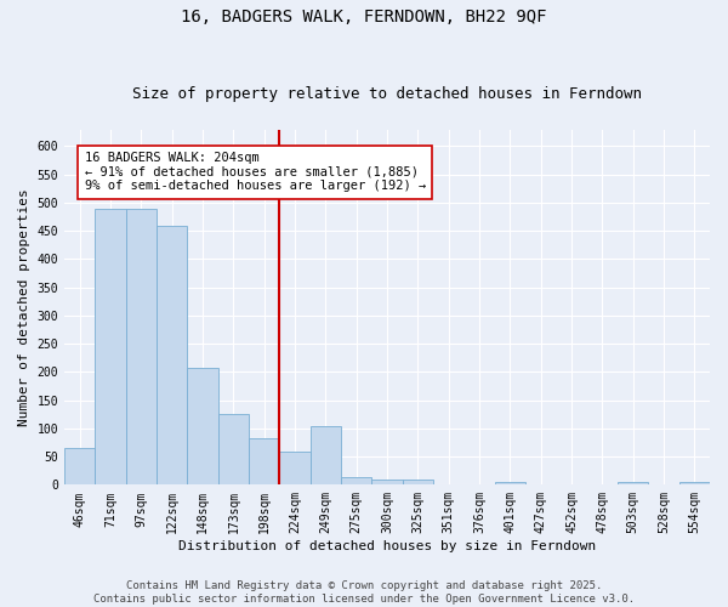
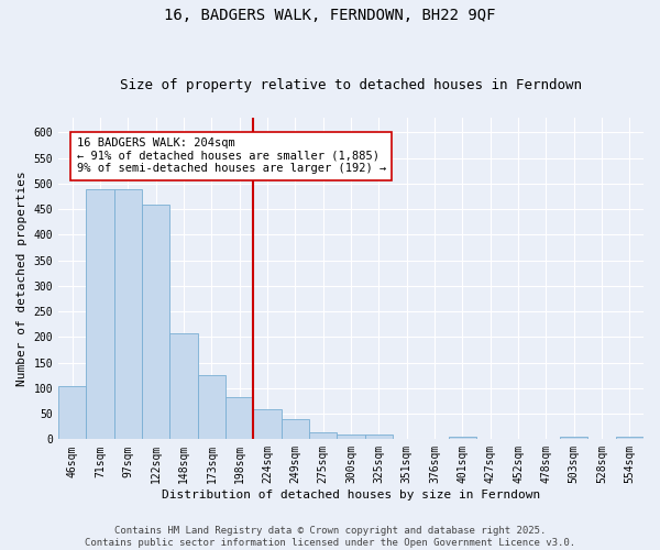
46sqm: 65 -> 105
249sqm: 105 -> 40
